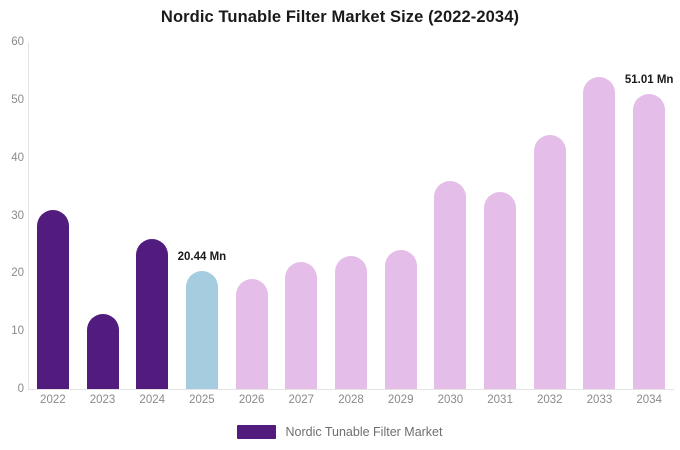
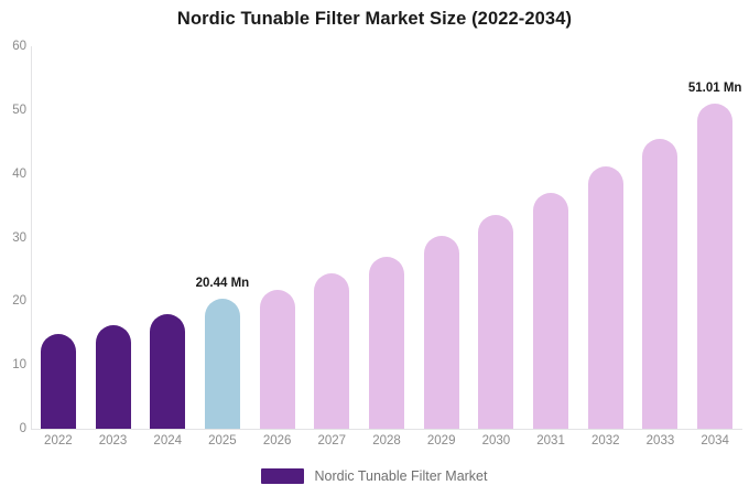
2022: 31 -> 15
2023: 13 -> 16
2024: 26 -> 18
2026: 19 -> 22
2027: 22 -> 24
2028: 23 -> 27
2029: 24 -> 30
2030: 36 -> 34
2031: 34 -> 37
2032: 44 -> 41
2033: 54 -> 46
